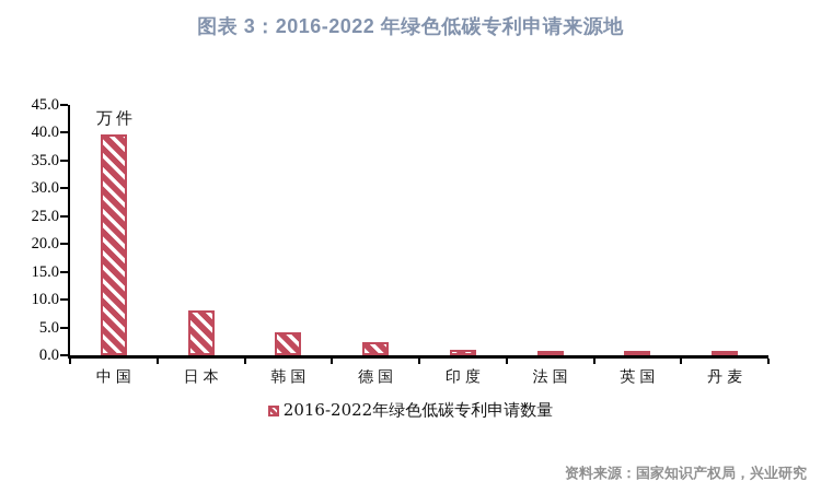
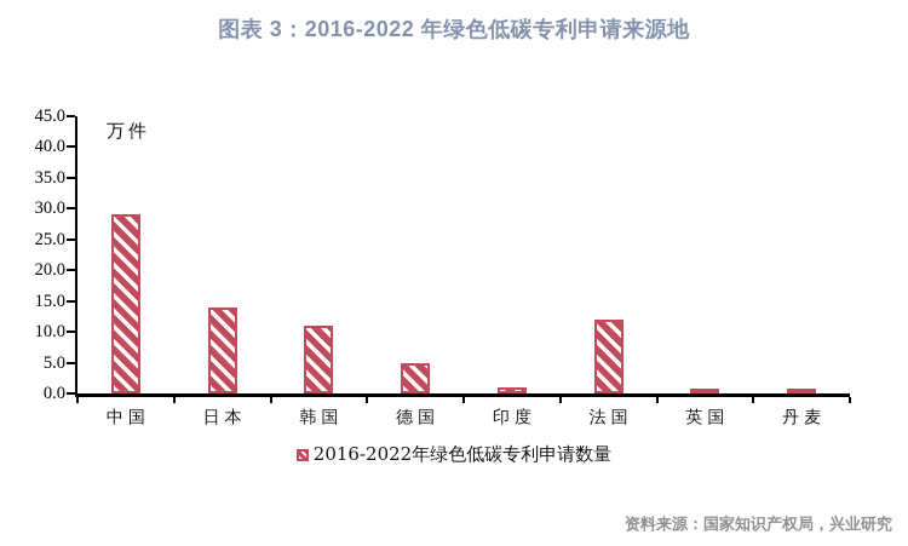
中国: 40 -> 29
日本: 8 -> 14
韩国: 4 -> 11
德国: 2 -> 5
法国: 1 -> 12
